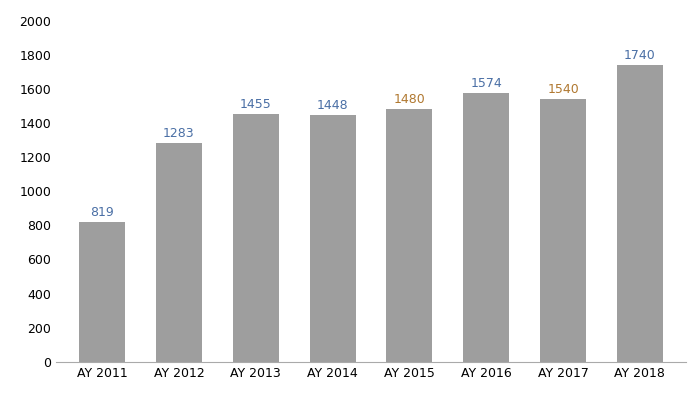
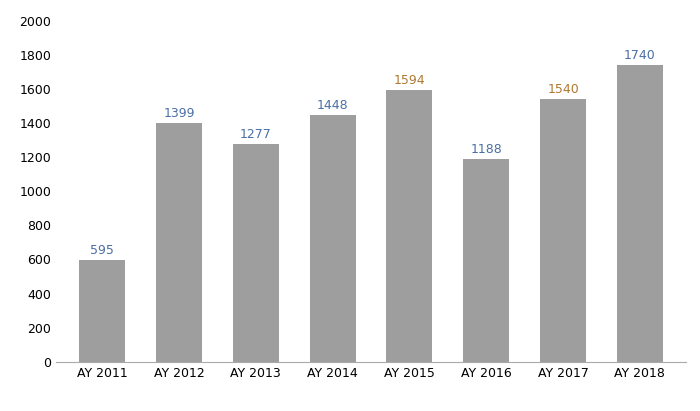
AY 2011: 819 -> 595
AY 2012: 1283 -> 1399
AY 2013: 1455 -> 1277
AY 2015: 1480 -> 1594
AY 2016: 1574 -> 1188
